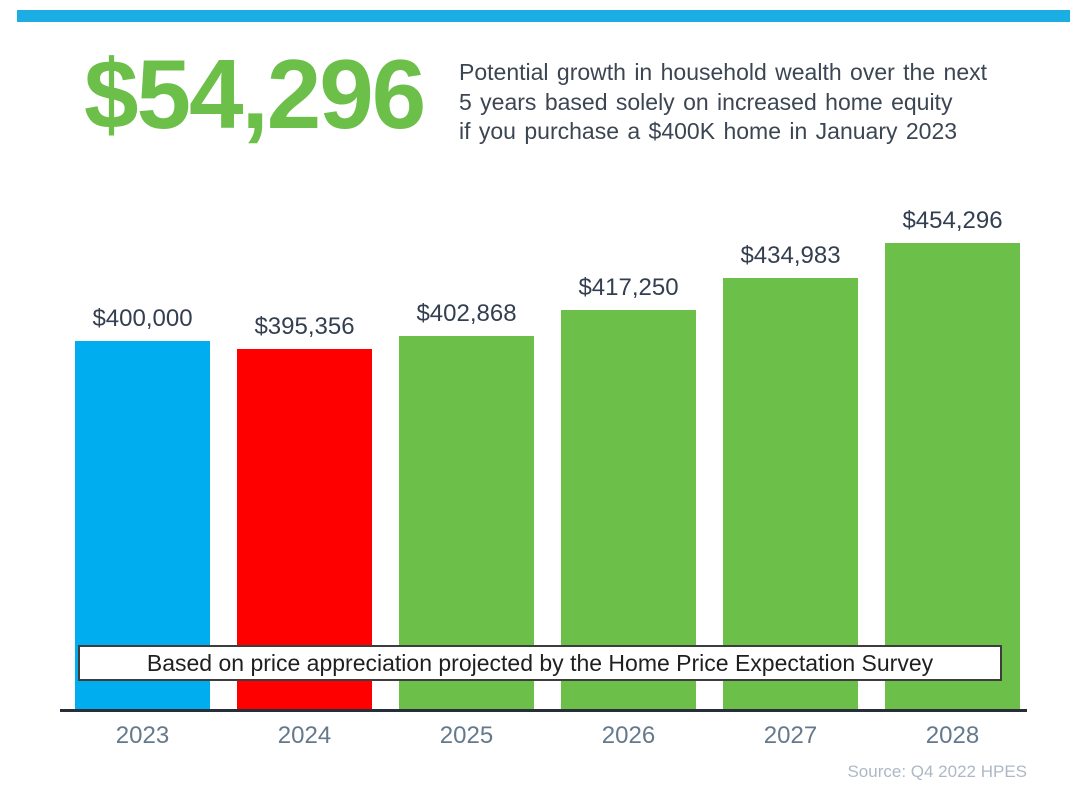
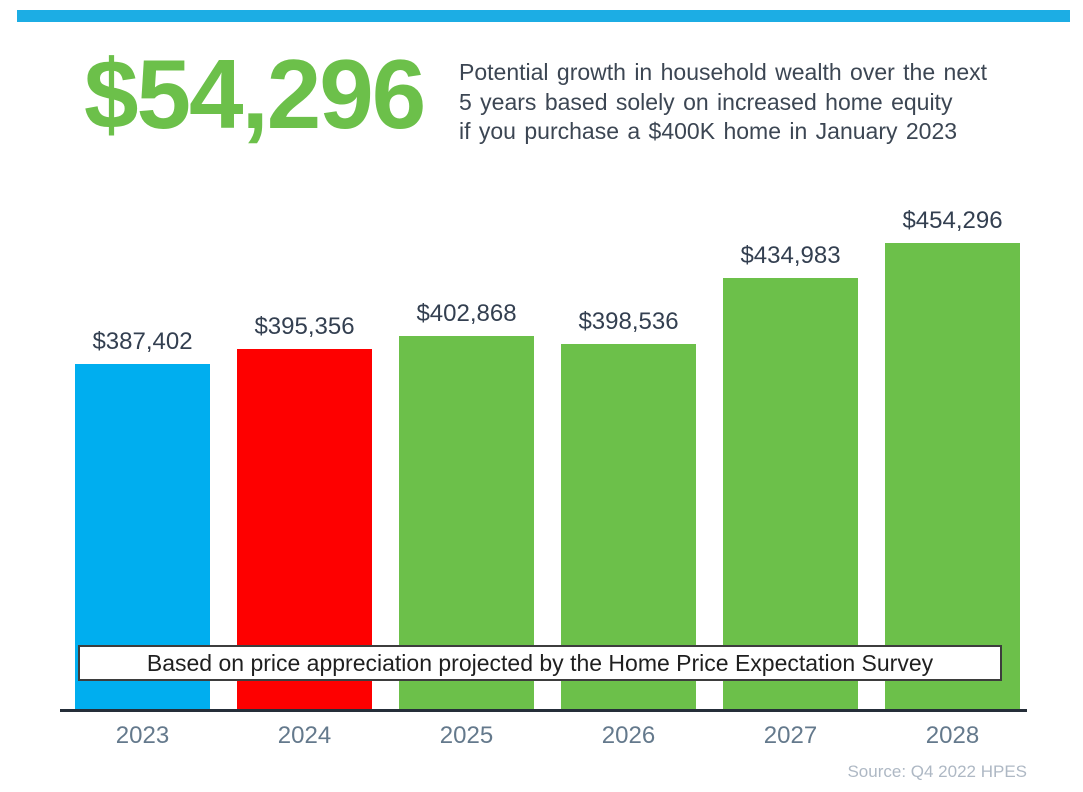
2023: $400,000 -> $387,402
2026: $417,250 -> $398,536
